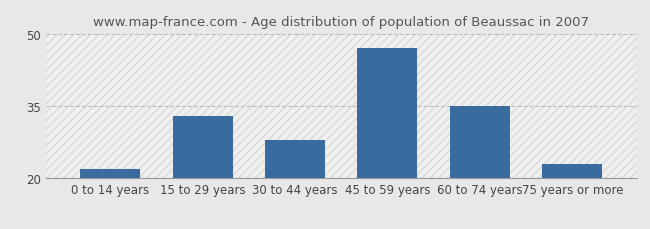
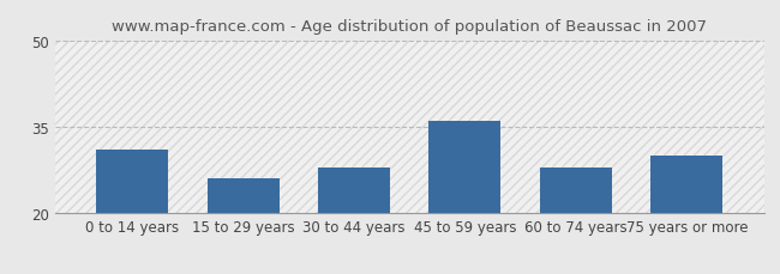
0 to 14 years: 22 -> 31
15 to 29 years: 33 -> 26
45 to 59 years: 47 -> 36
60 to 74 years: 35 -> 28
75 years or more: 23 -> 30
